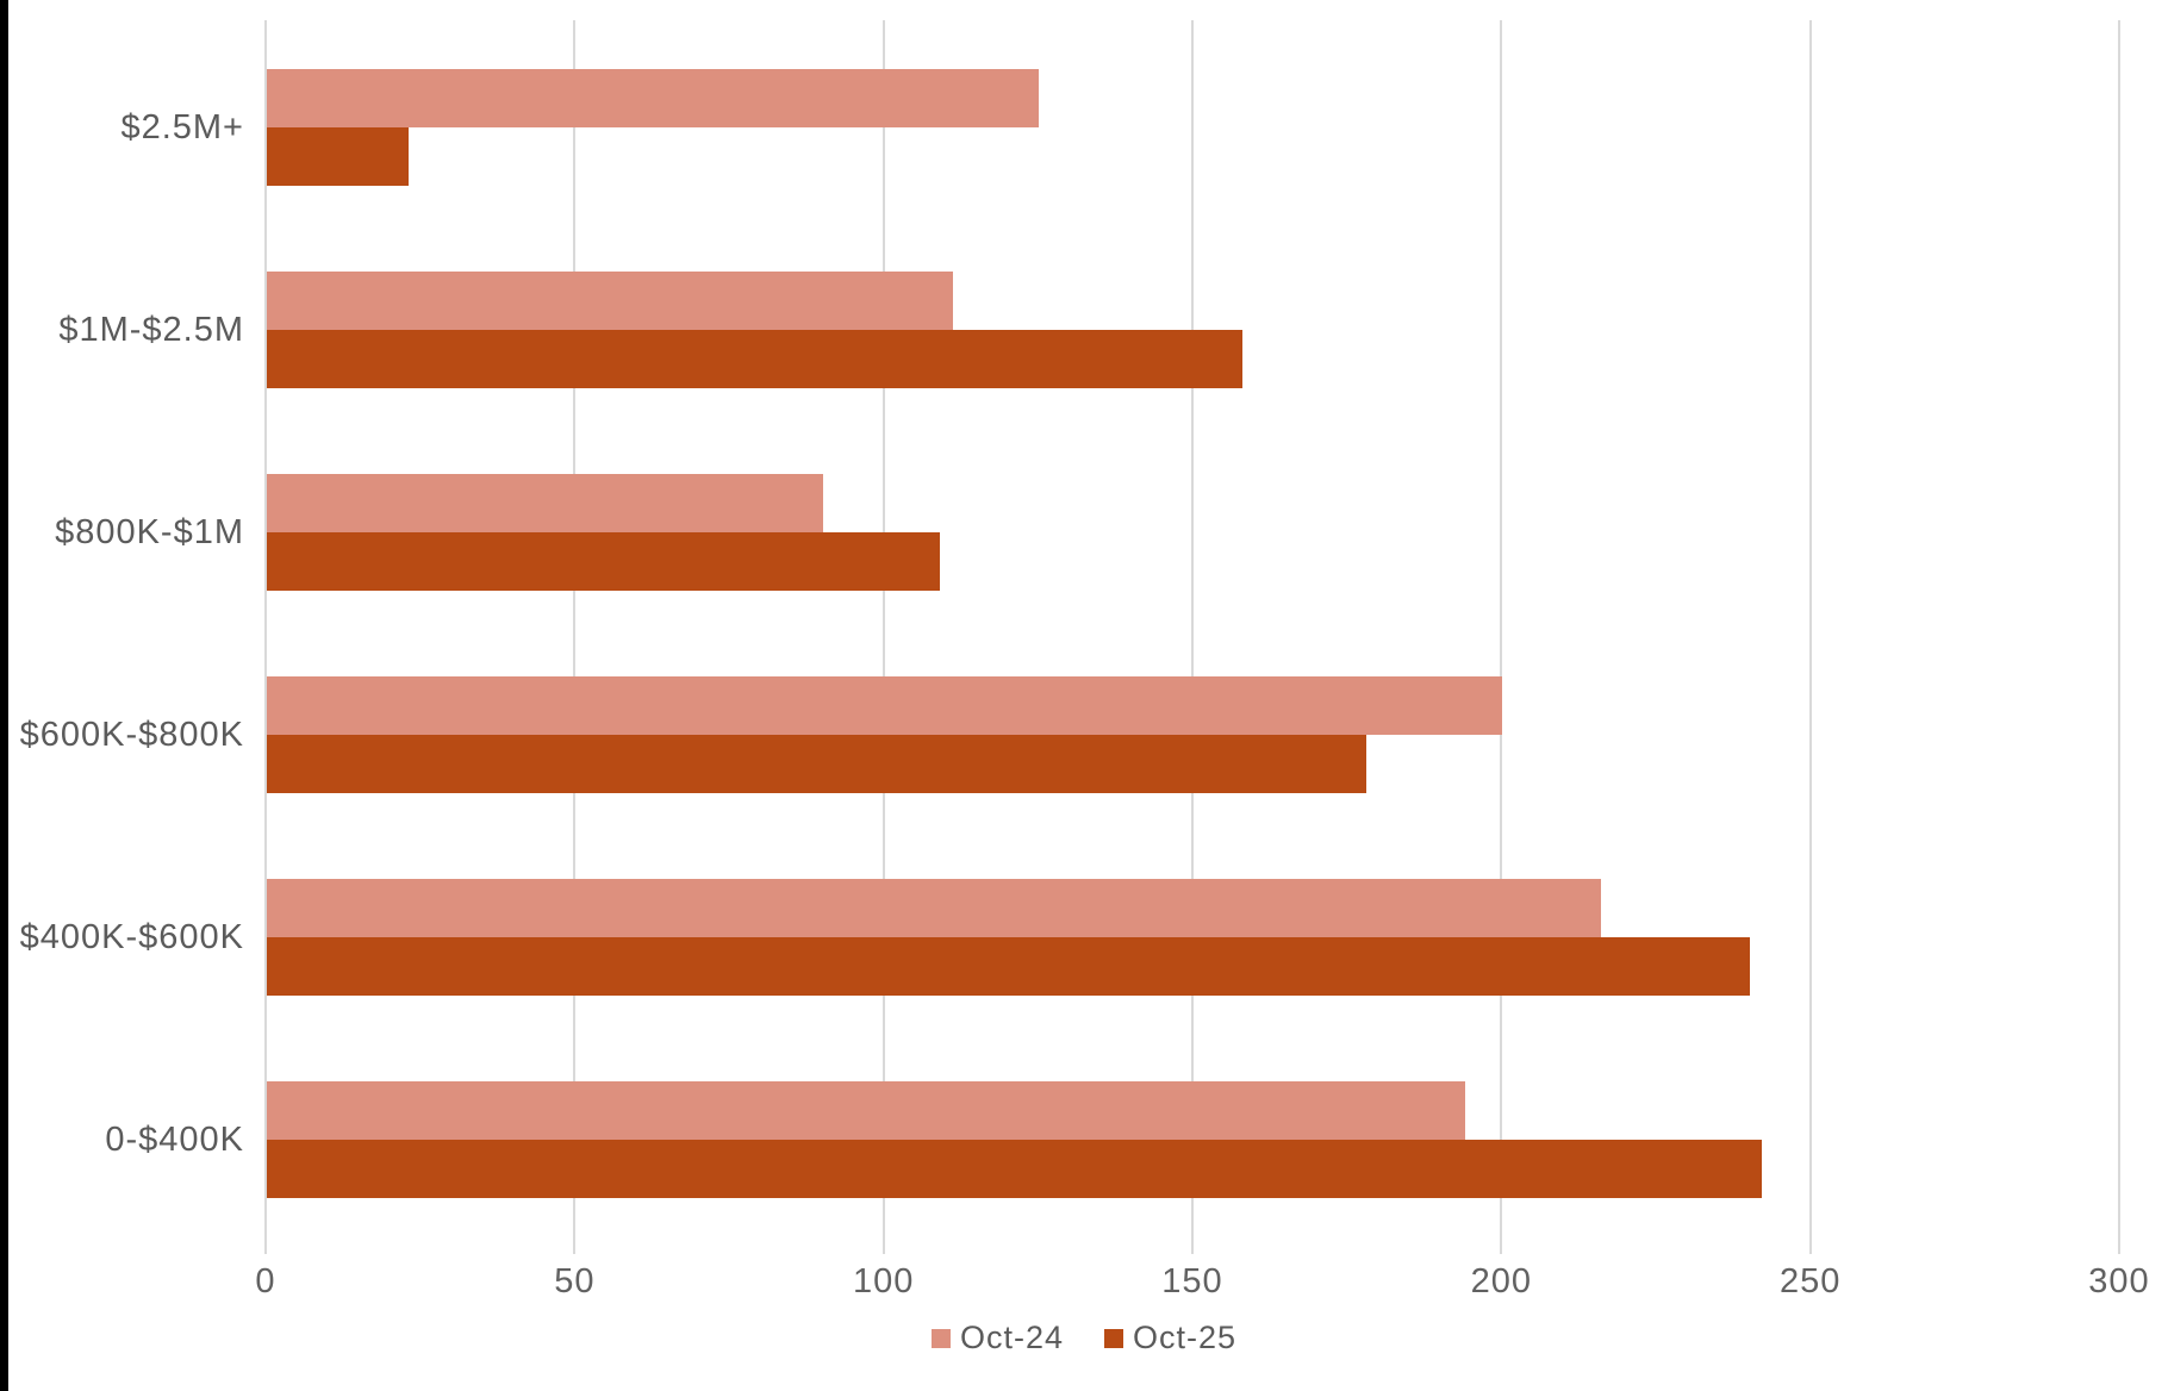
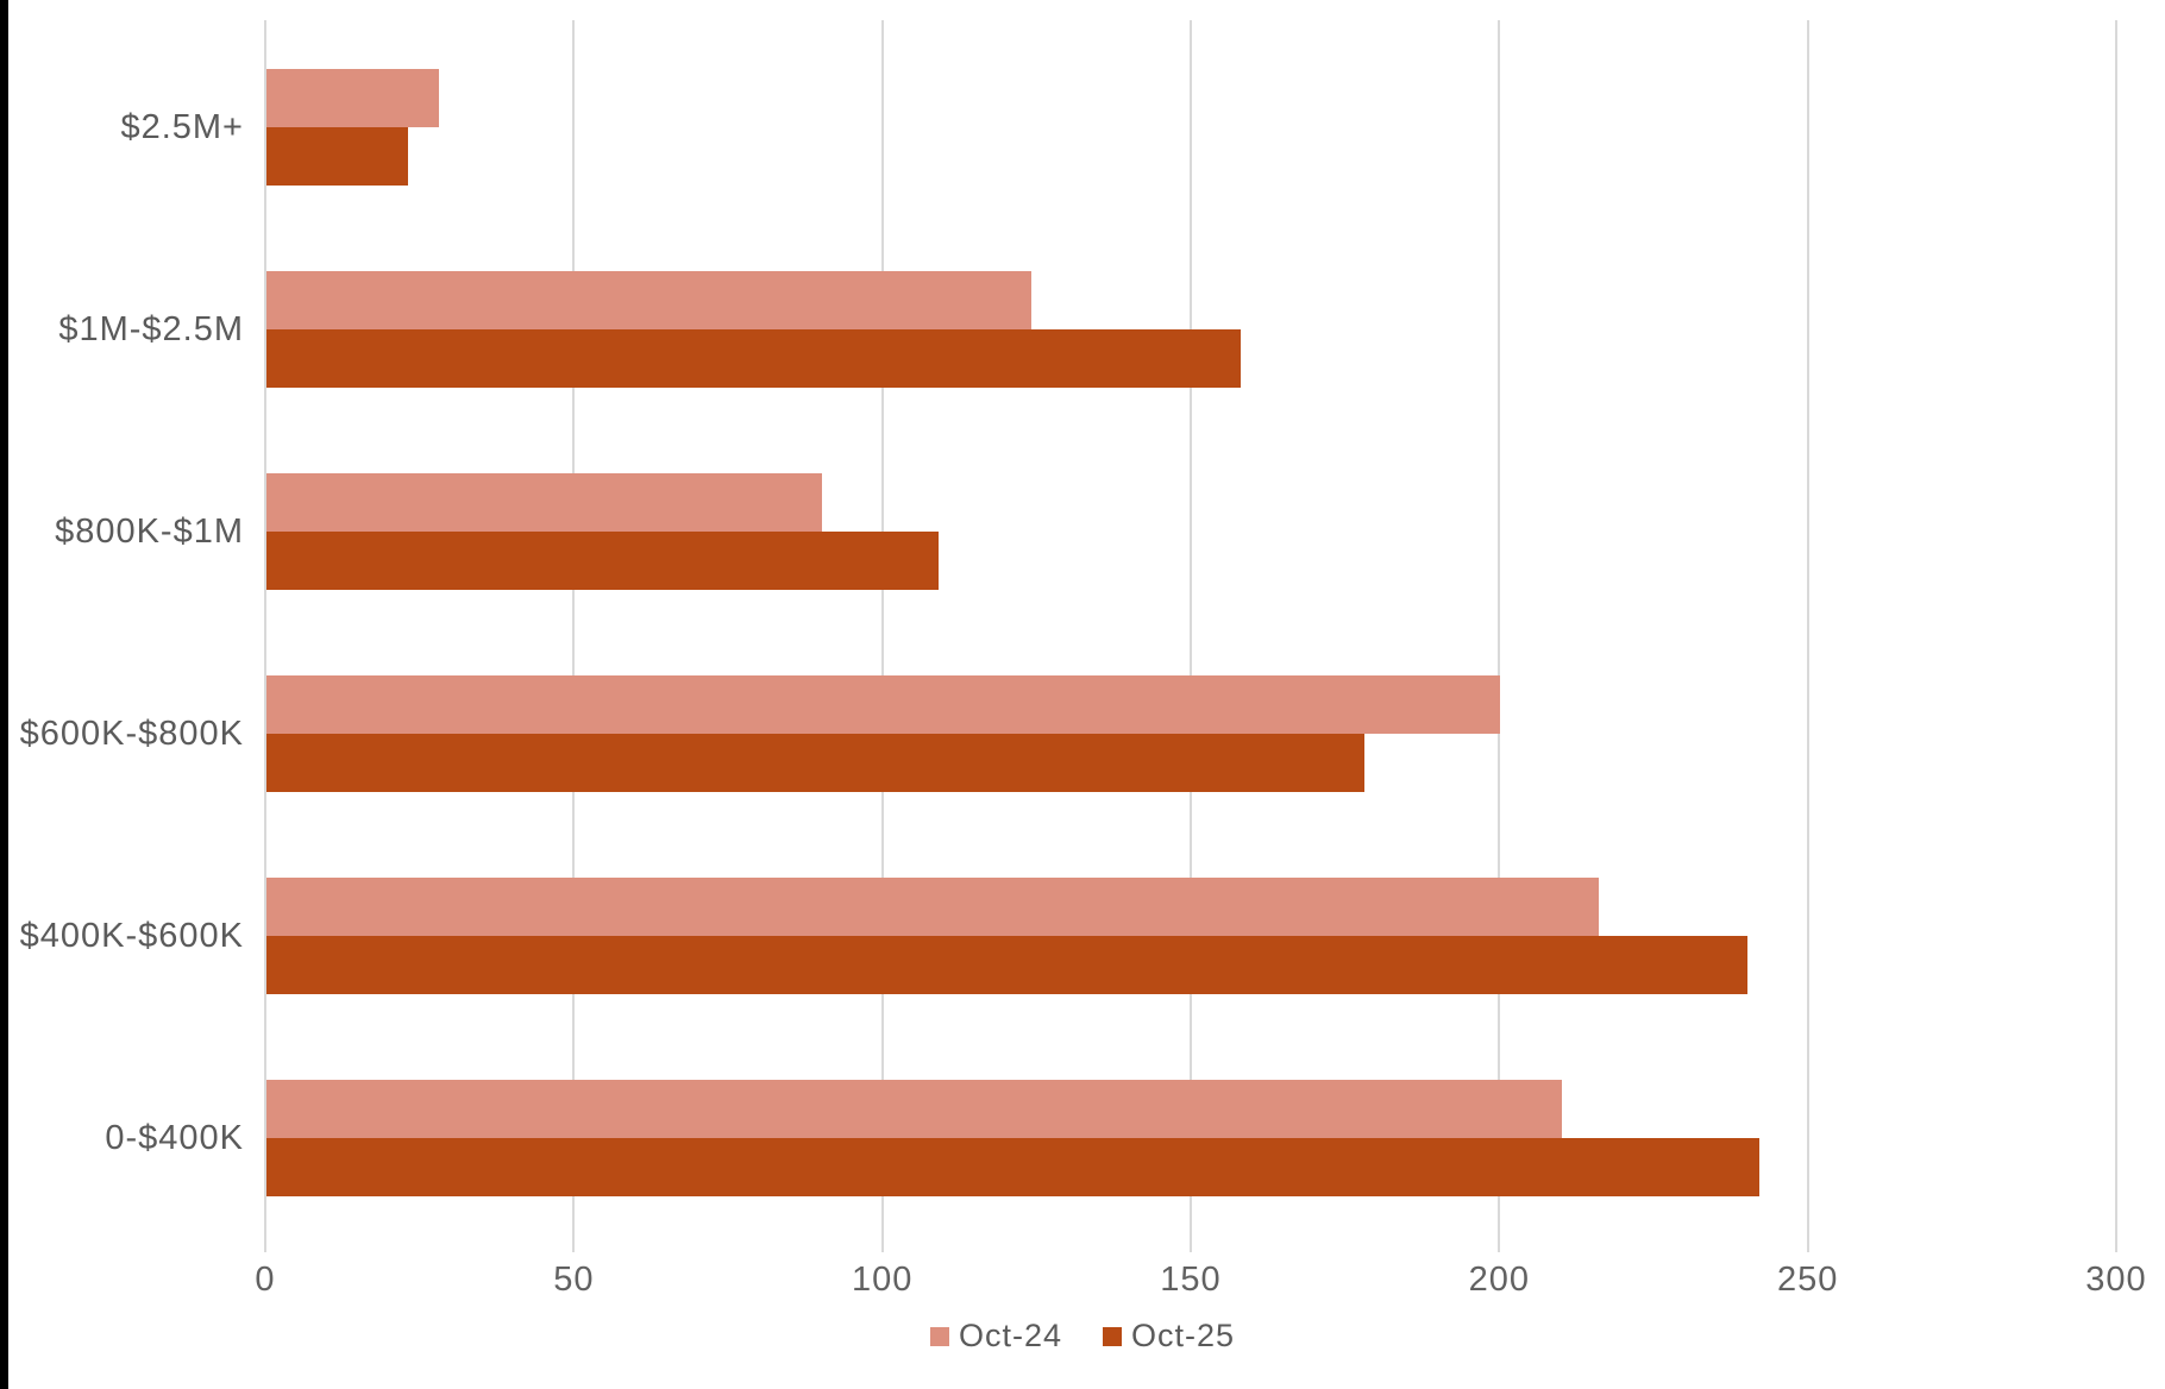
Oct-24/$2.5M+: 125 -> 28
Oct-24/$1M-$2.5M: 111 -> 124
Oct-24/0-$400K: 194 -> 210
